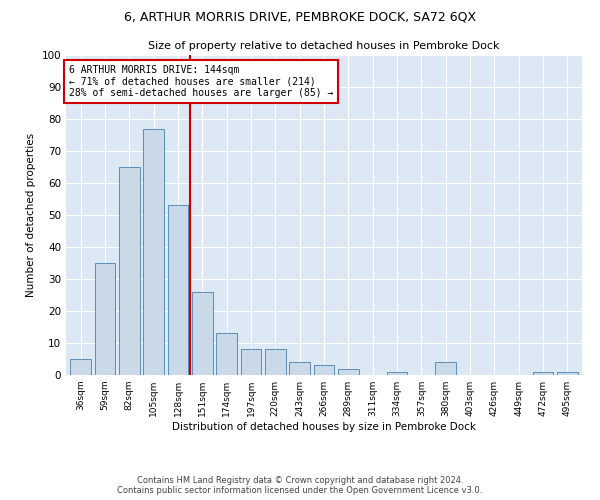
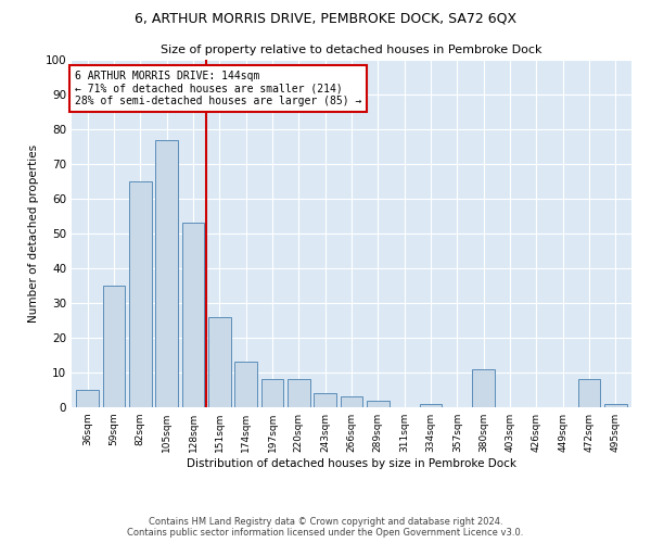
380sqm: 4 -> 11
472sqm: 1 -> 8
